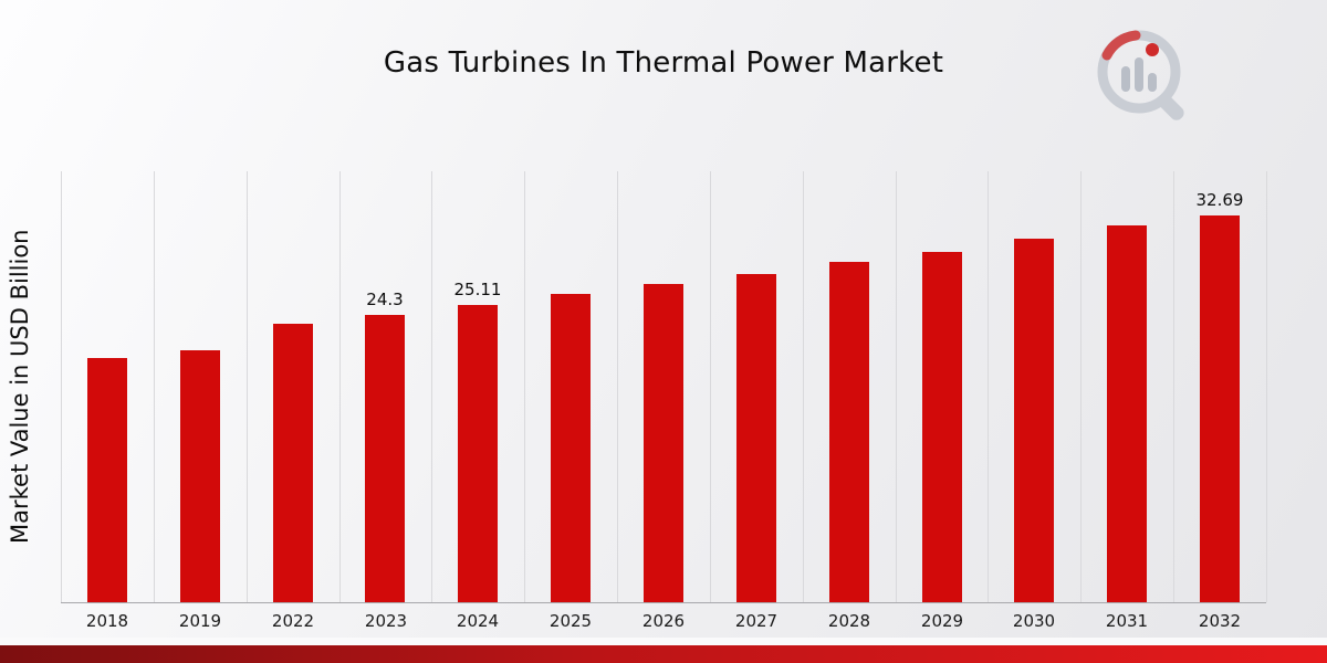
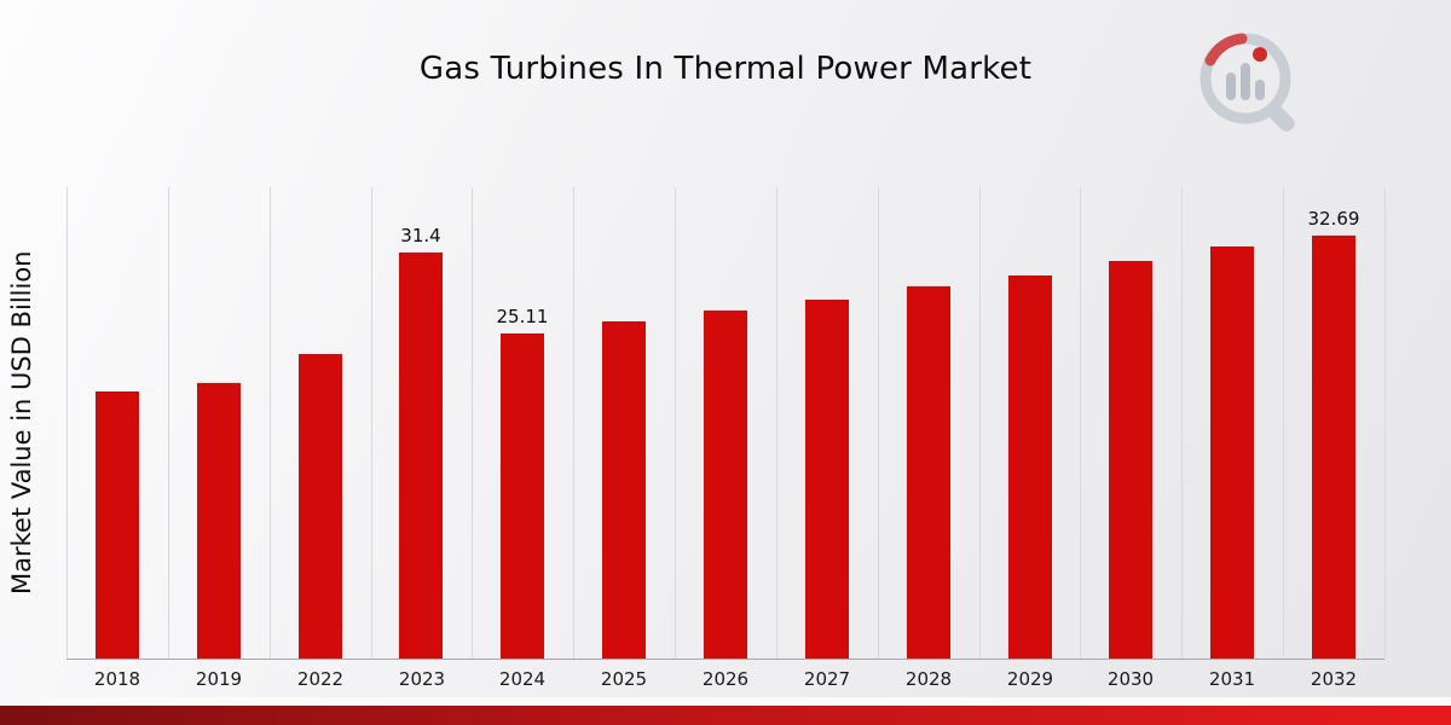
2023: 24.3 -> 31.4
